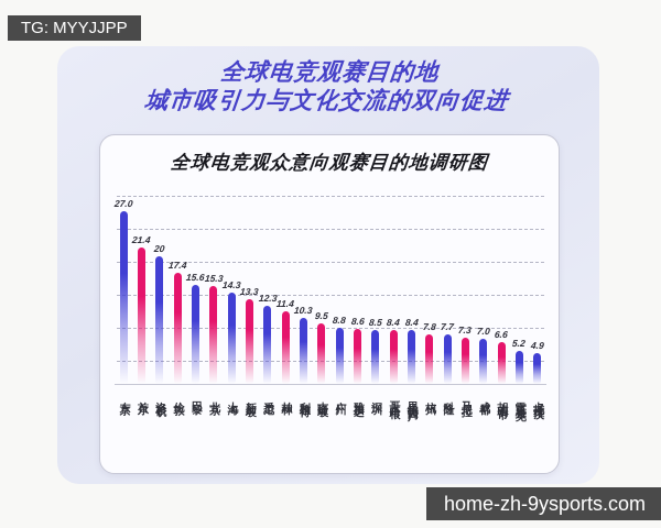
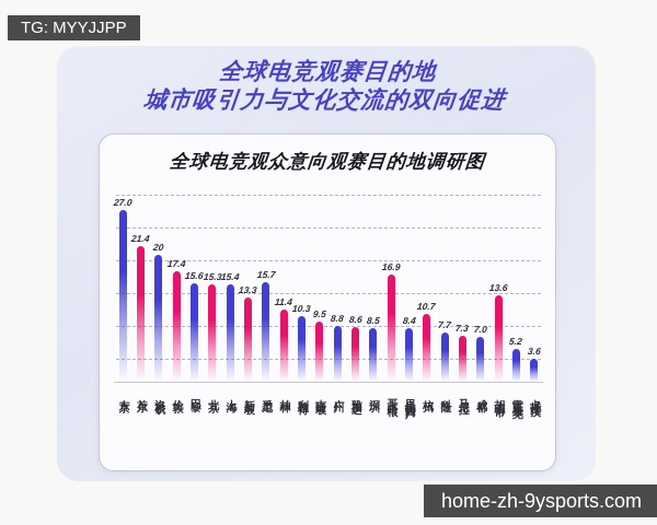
上海: 14.3 -> 15.4
悉尼: 12.3 -> 15.7
哥本哈根: 8.4 -> 16.9
杭州: 7.8 -> 10.7
胡志明市: 6.6 -> 13.6
卡托维茨: 4.9 -> 3.6
